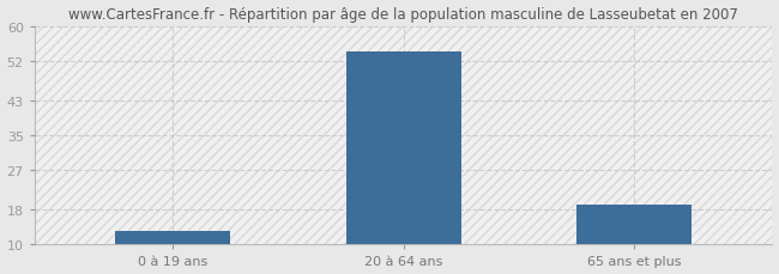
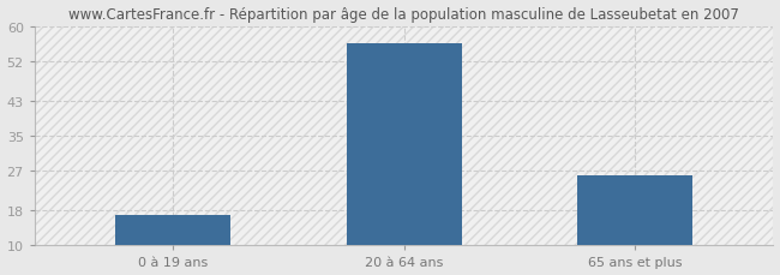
0 à 19 ans: 13 -> 17
20 à 64 ans: 54 -> 56
65 ans et plus: 19 -> 26
